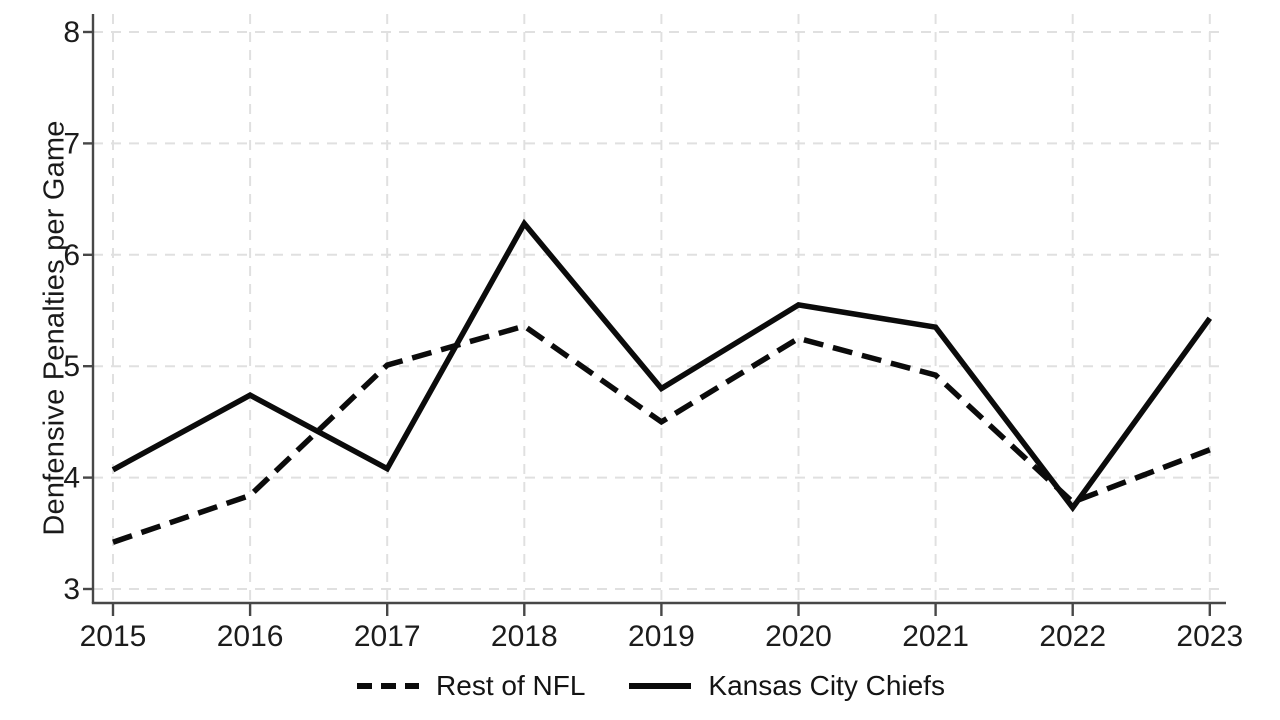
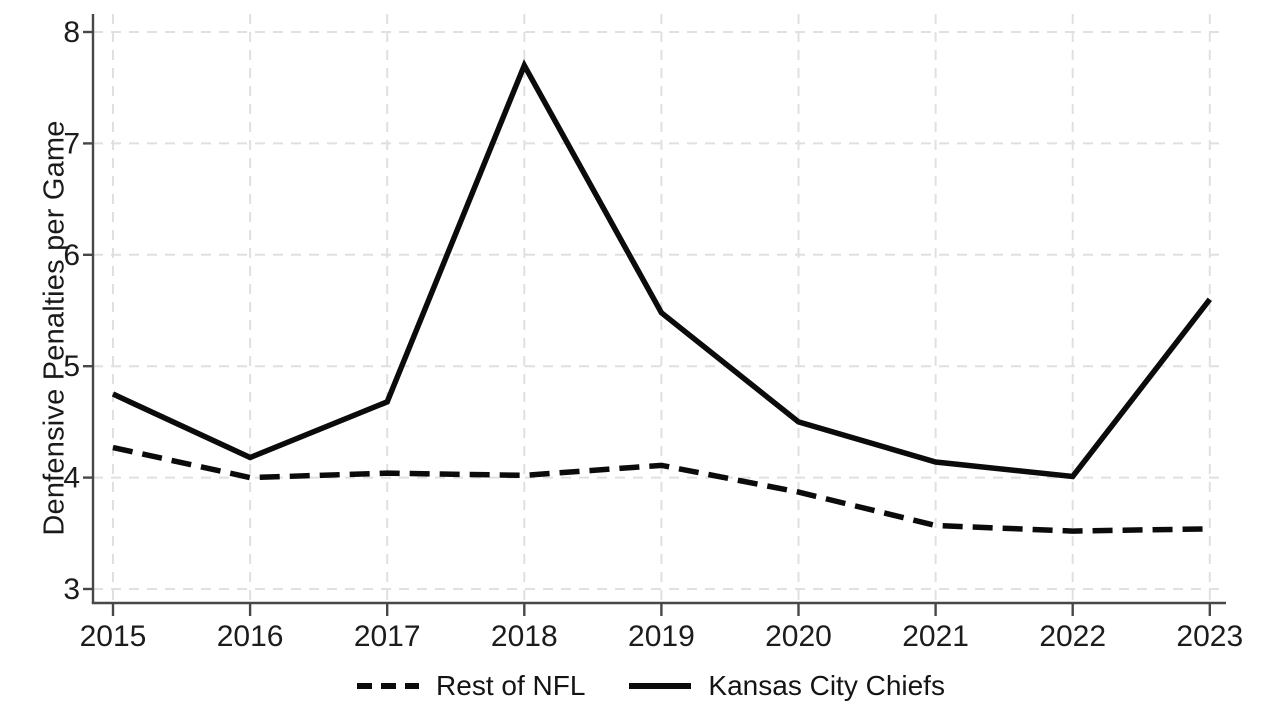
Rest of NFL/2015: 3.42 -> 4.27
Kansas City Chiefs/2015: 4.07 -> 4.75
Rest of NFL/2016: 3.84 -> 4.00
Kansas City Chiefs/2016: 4.74 -> 4.18
Rest of NFL/2017: 5.01 -> 4.04
Kansas City Chiefs/2017: 4.08 -> 4.68
Rest of NFL/2018: 5.36 -> 4.02
Kansas City Chiefs/2018: 6.28 -> 7.70
Rest of NFL/2019: 4.50 -> 4.11
Kansas City Chiefs/2019: 4.80 -> 5.48
Rest of NFL/2020: 5.25 -> 3.87
Kansas City Chiefs/2020: 5.55 -> 4.50
Rest of NFL/2021: 4.92 -> 3.57
Kansas City Chiefs/2021: 5.35 -> 4.14
Rest of NFL/2022: 3.78 -> 3.52
Kansas City Chiefs/2022: 3.73 -> 4.01
Rest of NFL/2023: 4.25 -> 3.54
Kansas City Chiefs/2023: 5.43 -> 5.60
